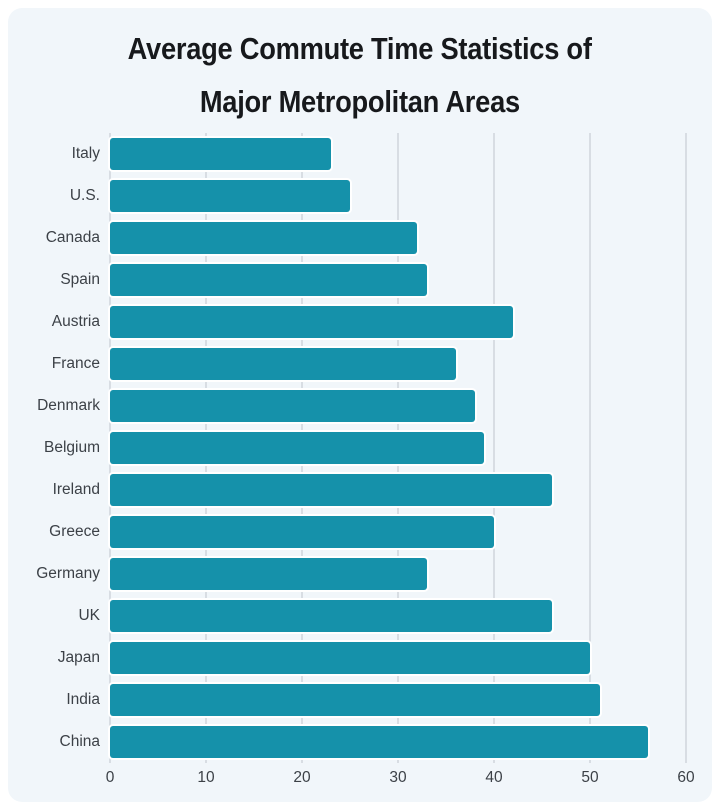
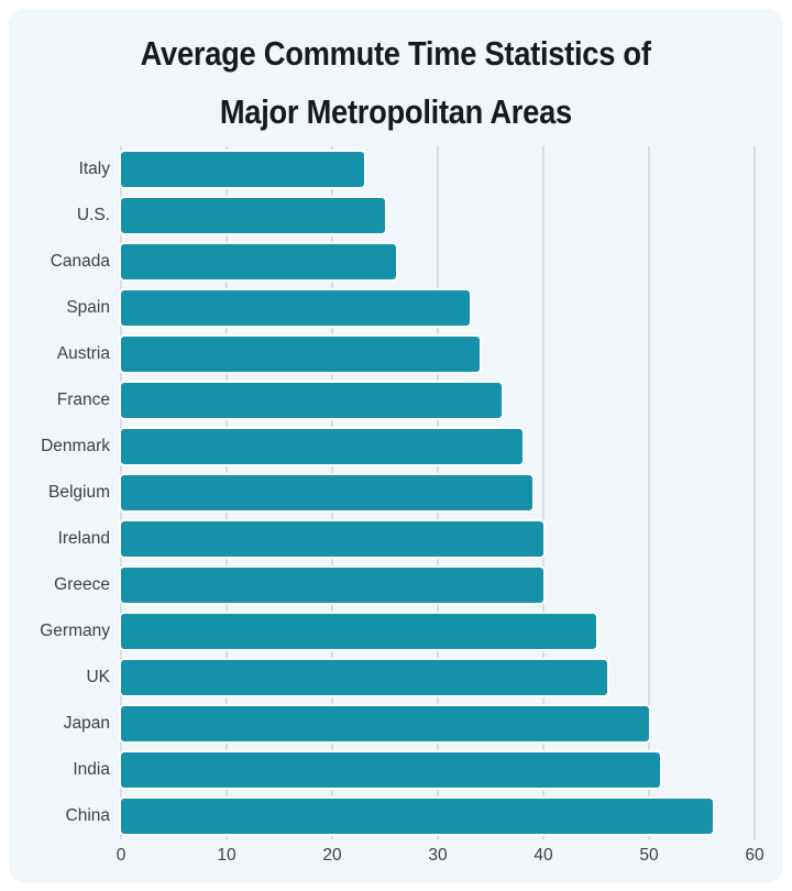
Canada: 32 -> 26
Austria: 42 -> 34
Ireland: 46 -> 40
Germany: 33 -> 45
